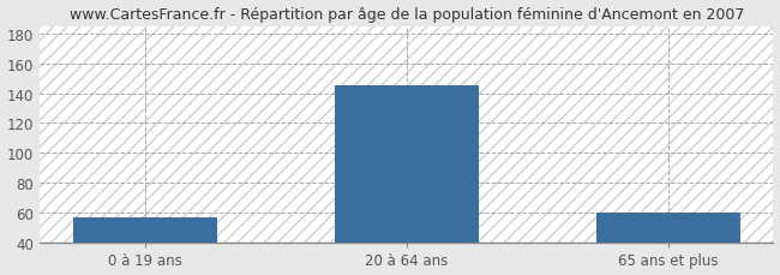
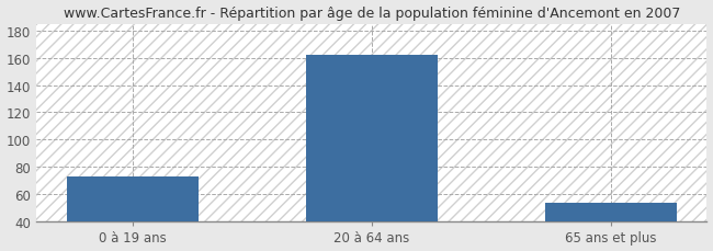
0 à 19 ans: 57 -> 73
20 à 64 ans: 145 -> 162
65 ans et plus: 60 -> 54
